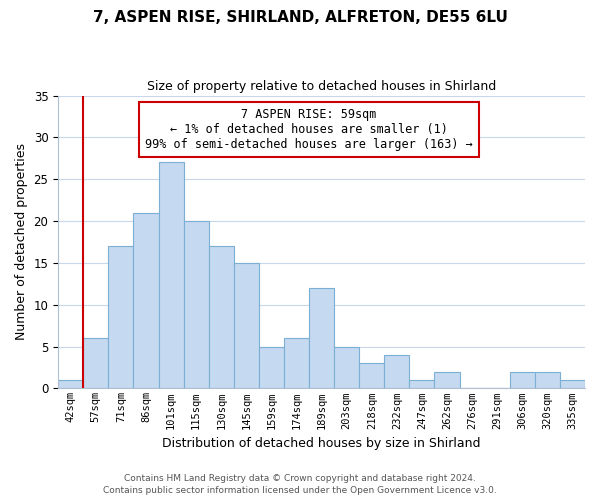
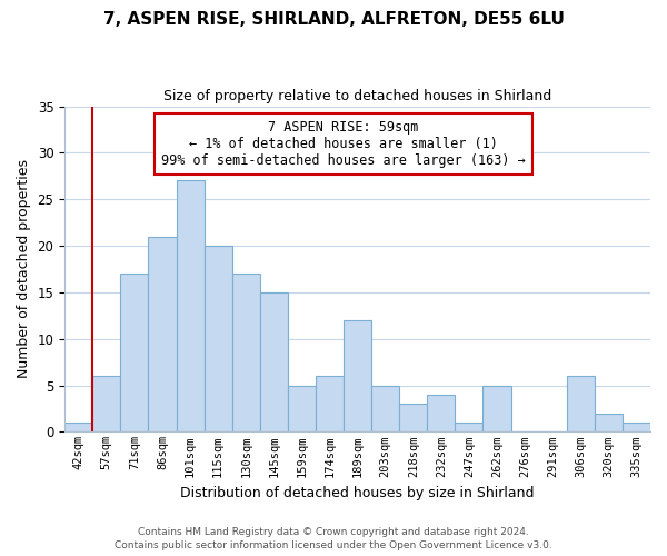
262sqm: 2 -> 5
306sqm: 2 -> 6
